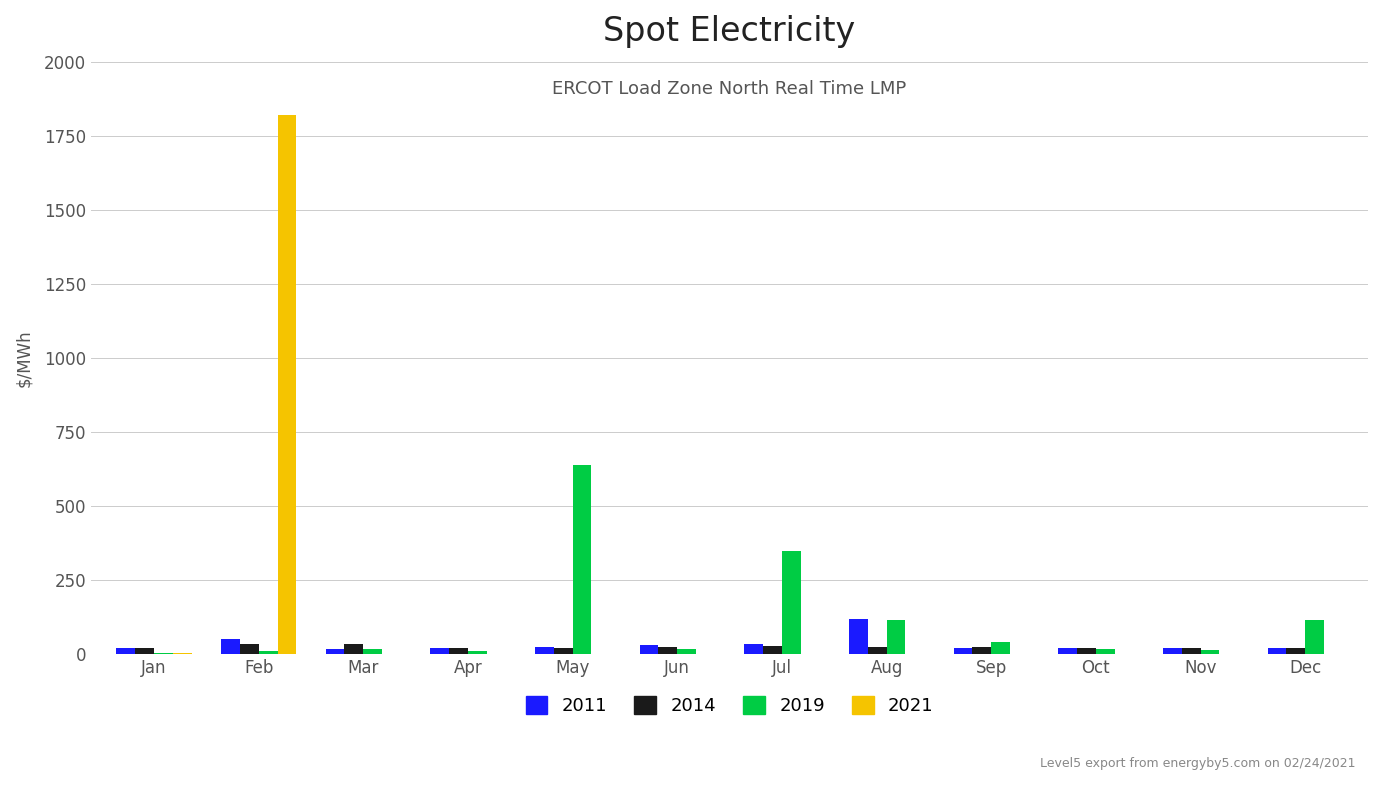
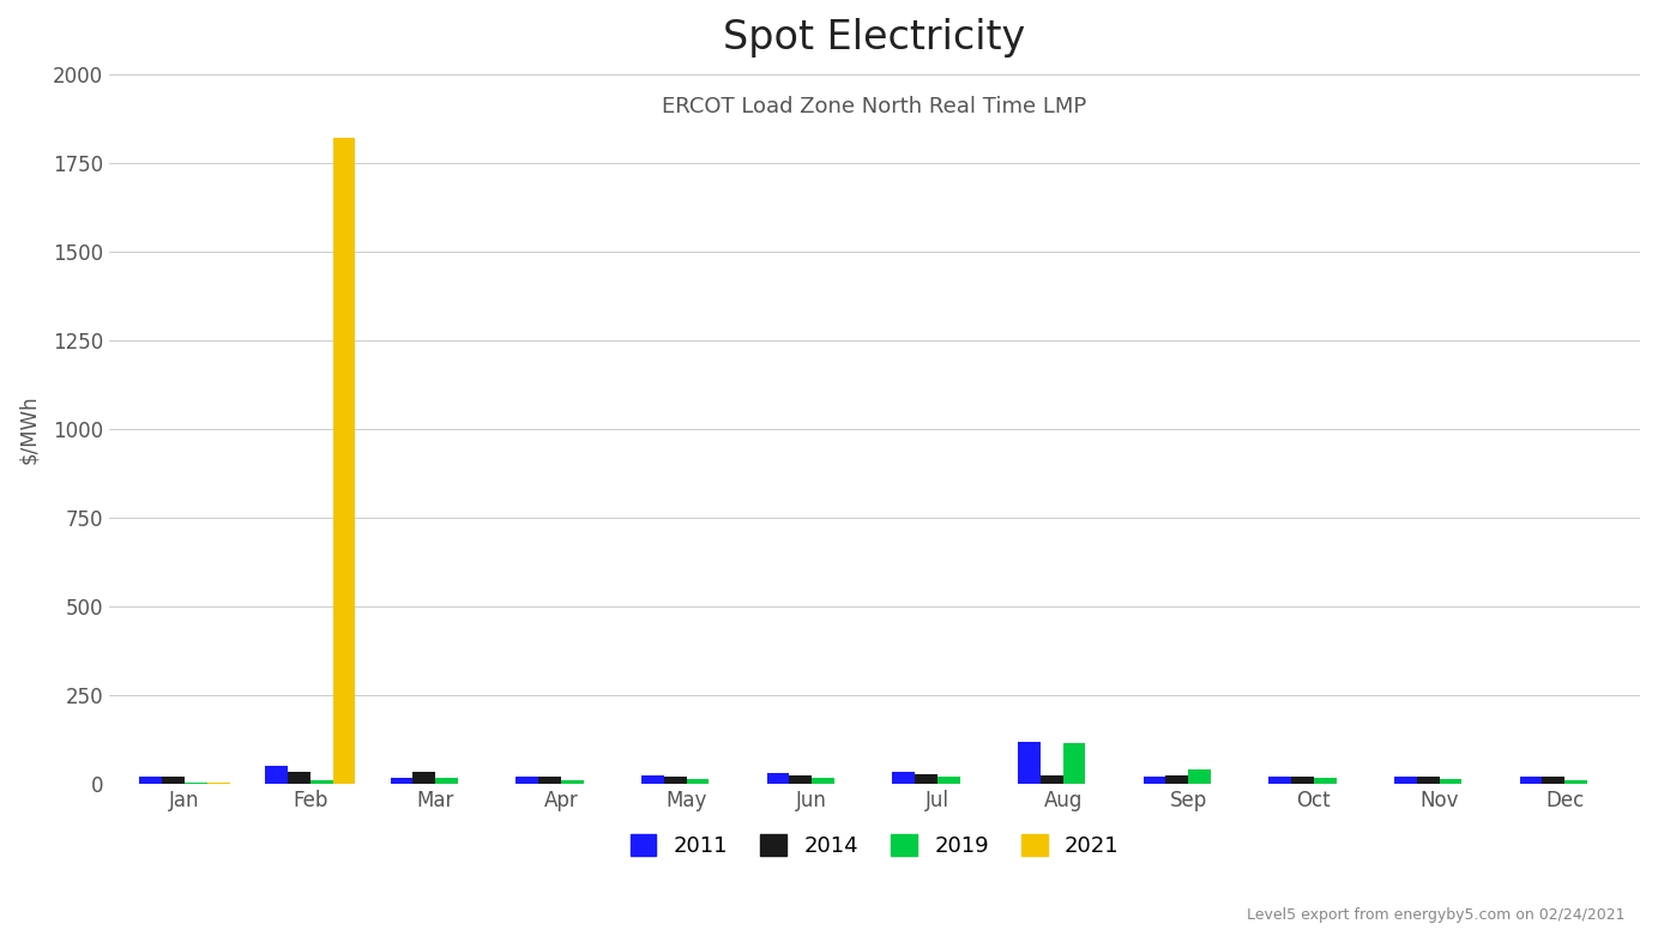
2019/May: 640 -> 15
2019/Jul: 350 -> 22
2019/Dec: 115 -> 10
